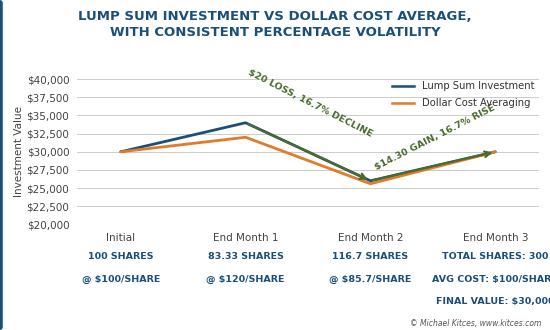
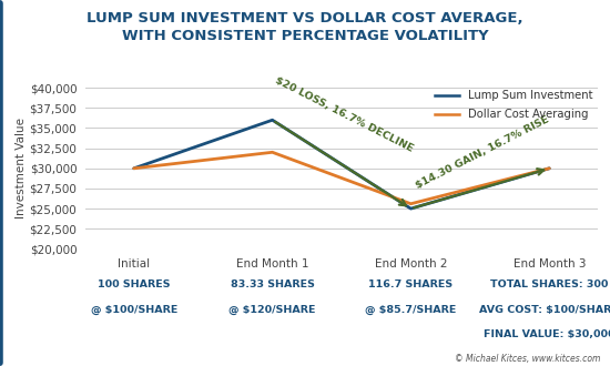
Lump Sum Investment/End Month 1: $34,000 -> $36,000
Lump Sum Investment/End Month 2: $26,000 -> $25,000
